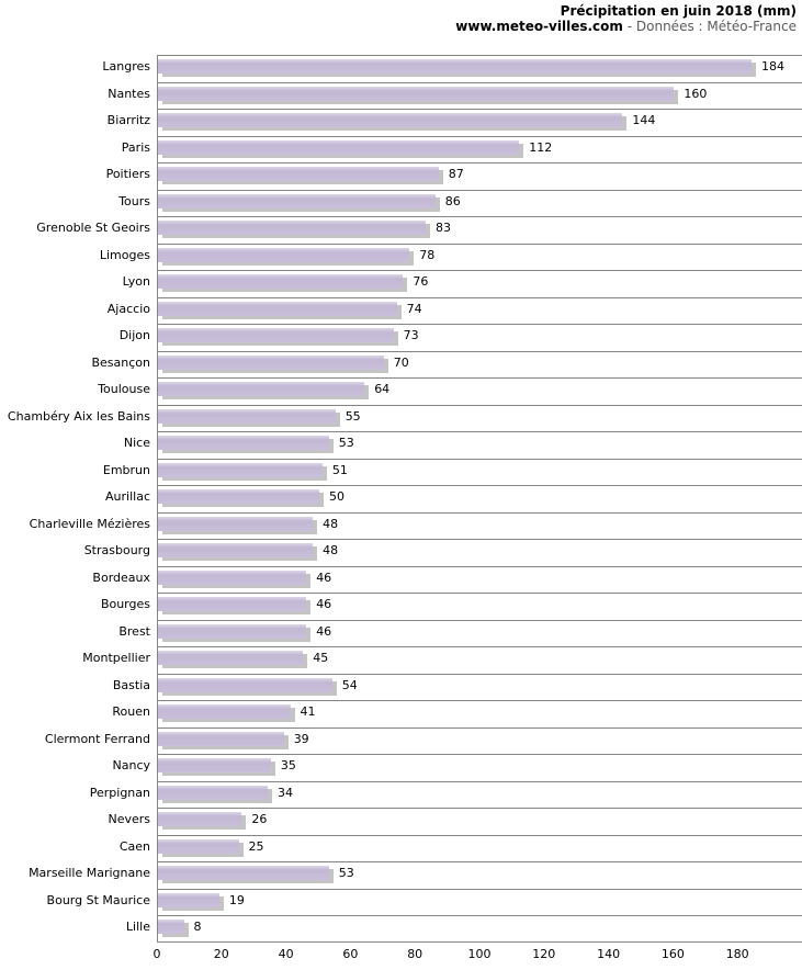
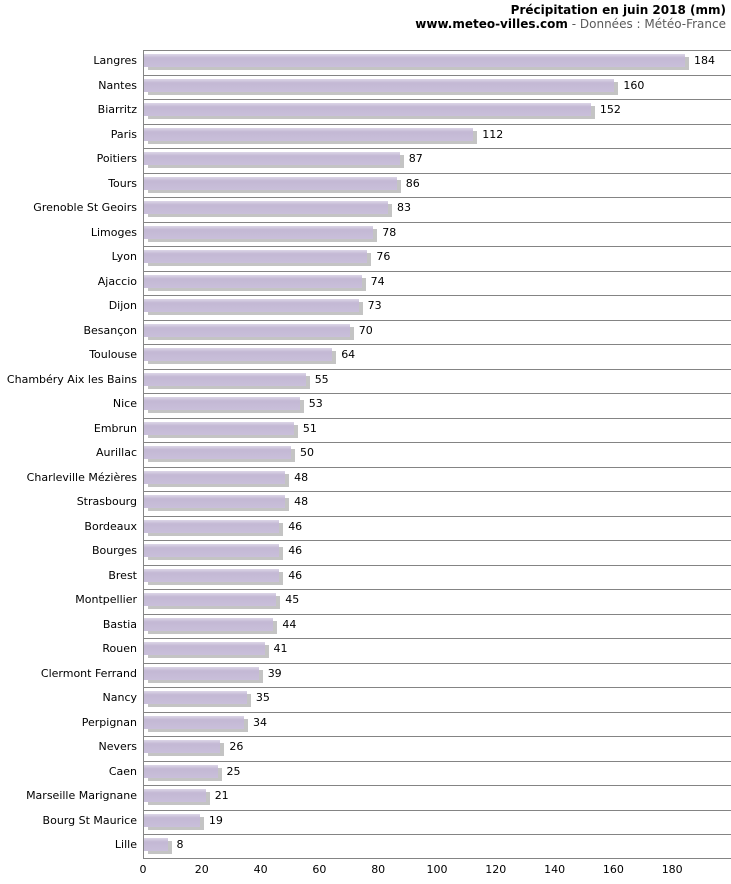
Biarritz: 144 -> 152
Bastia: 54 -> 44
Marseille Marignane: 53 -> 21
